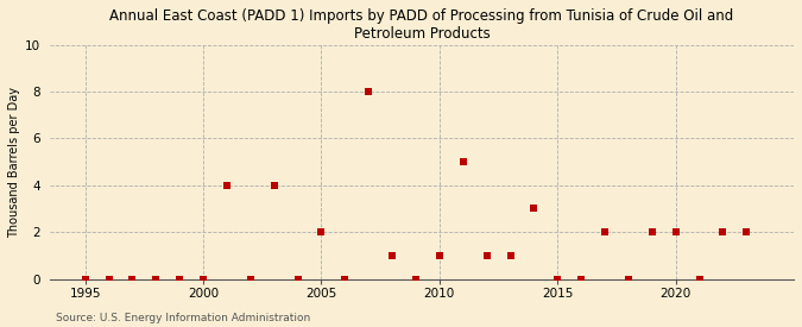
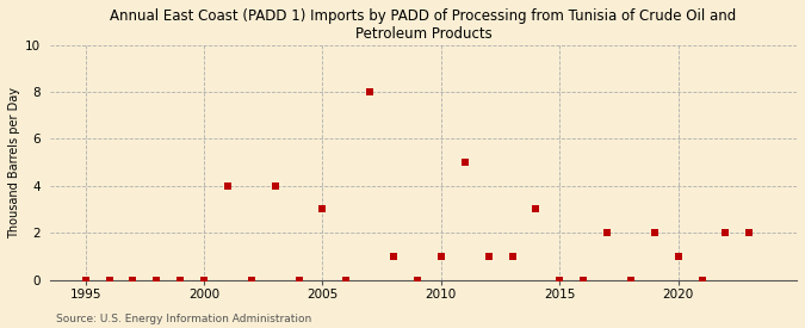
2005: 2 -> 3
2020: 2 -> 1
